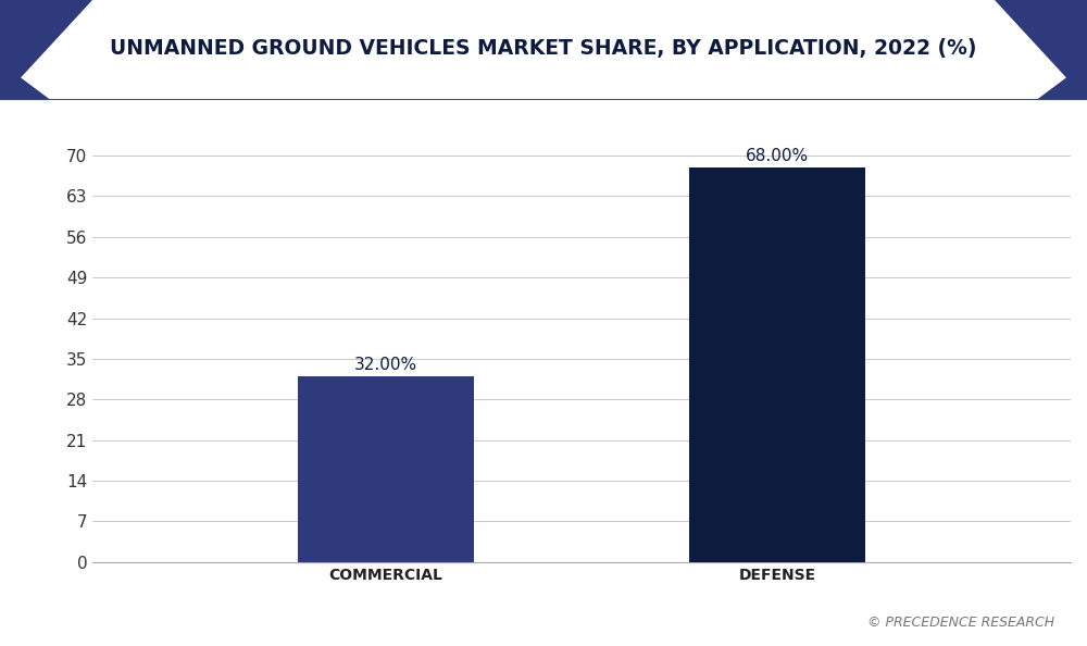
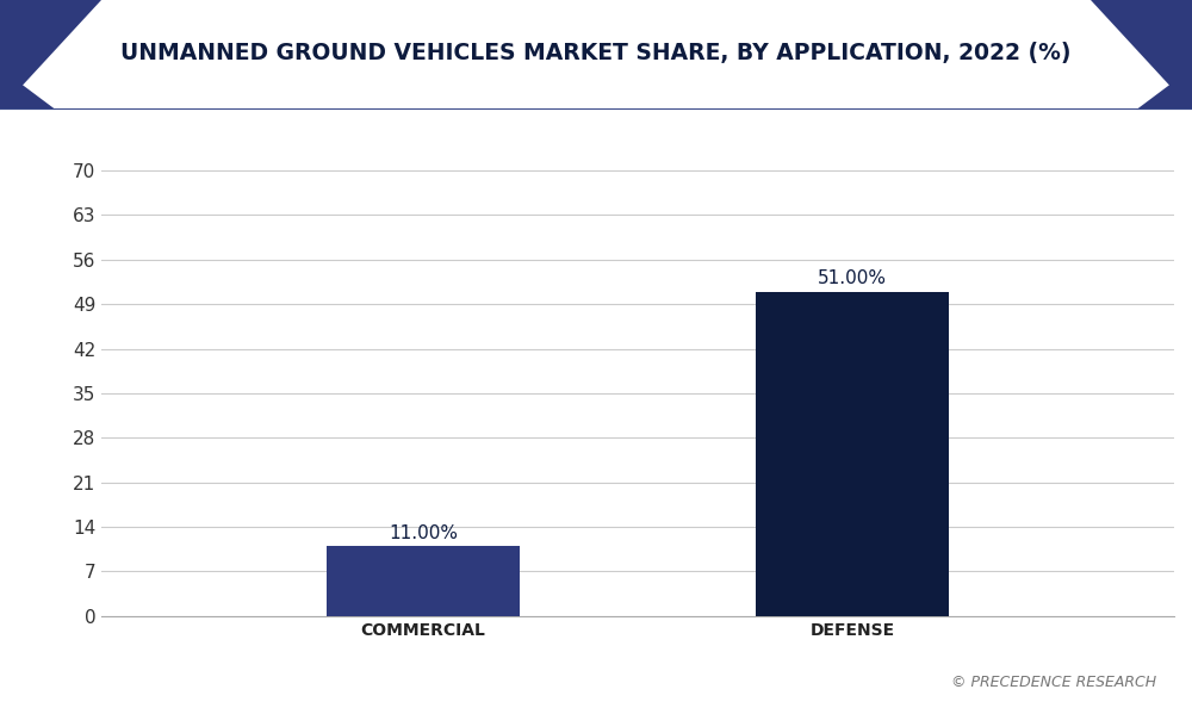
COMMERCIAL: 32.00% -> 11.00%
DEFENSE: 68.00% -> 51.00%
